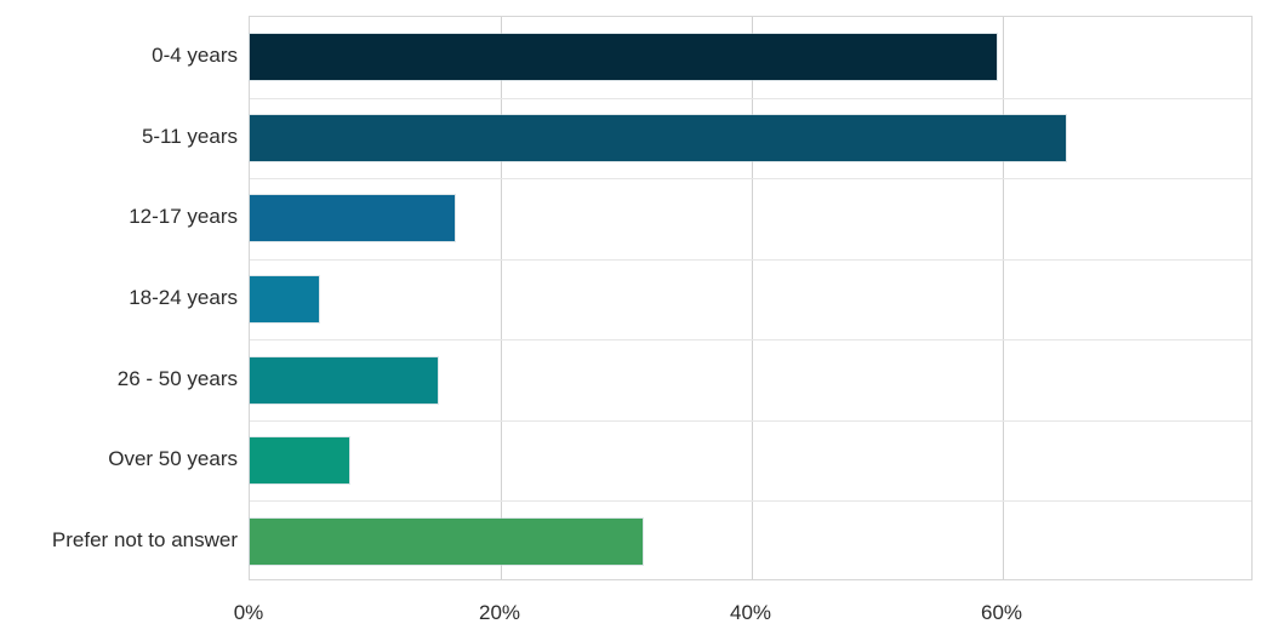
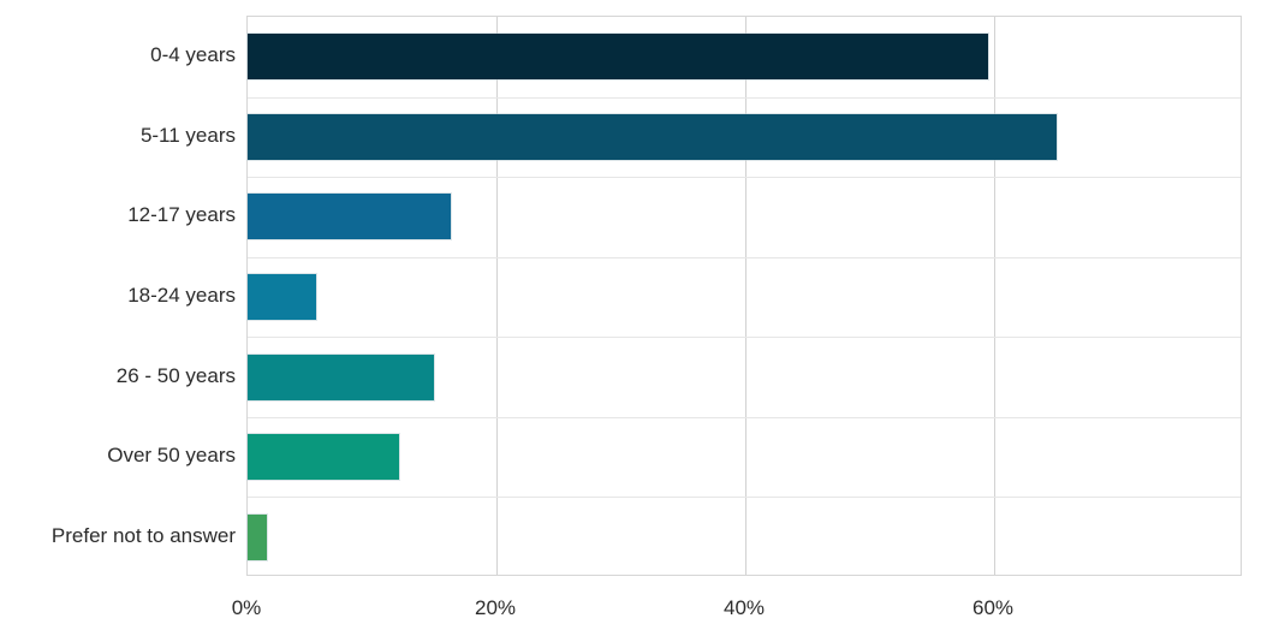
Over 50 years: 7.9% -> 12.2%
Prefer not to answer: 31.3% -> 1.5%
